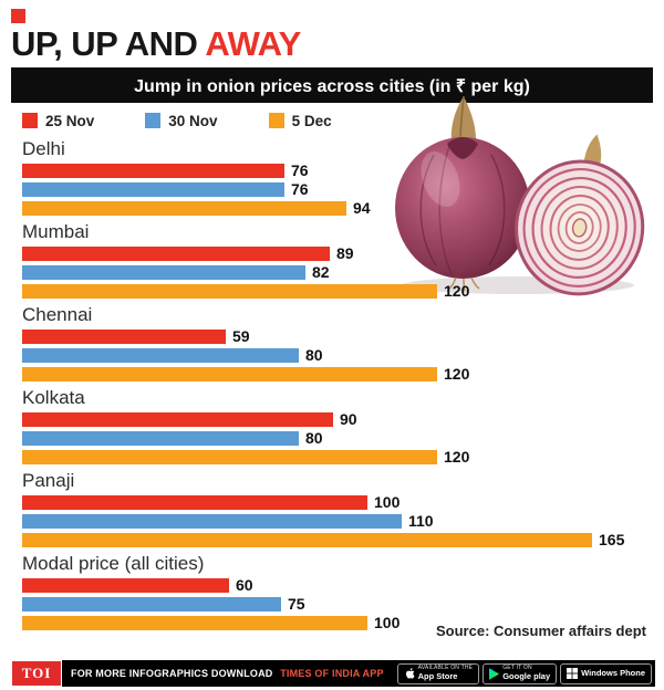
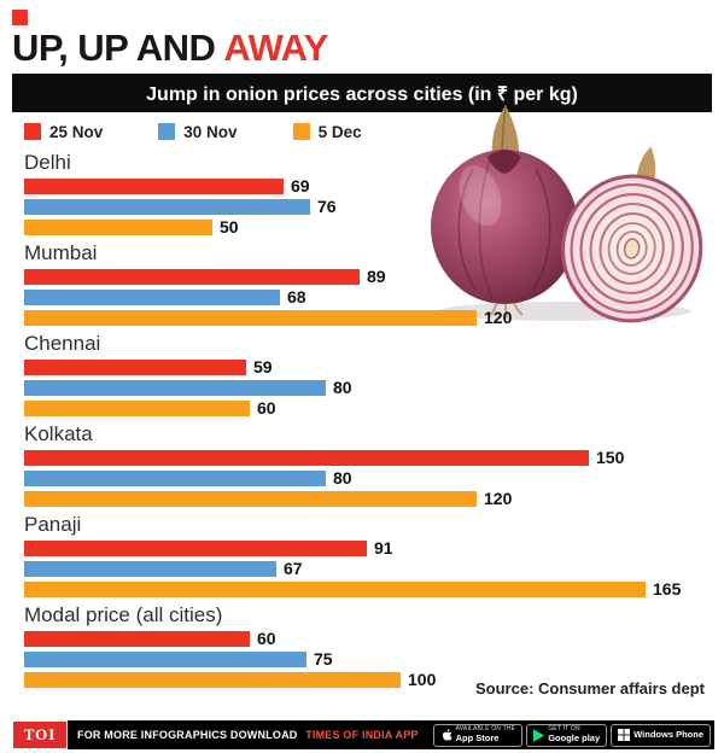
25 Nov/Delhi: 76 -> 69
5 Dec/Delhi: 94 -> 50
30 Nov/Mumbai: 82 -> 68
5 Dec/Chennai: 120 -> 60
25 Nov/Kolkata: 90 -> 150
25 Nov/Panaji: 100 -> 91
30 Nov/Panaji: 110 -> 67
